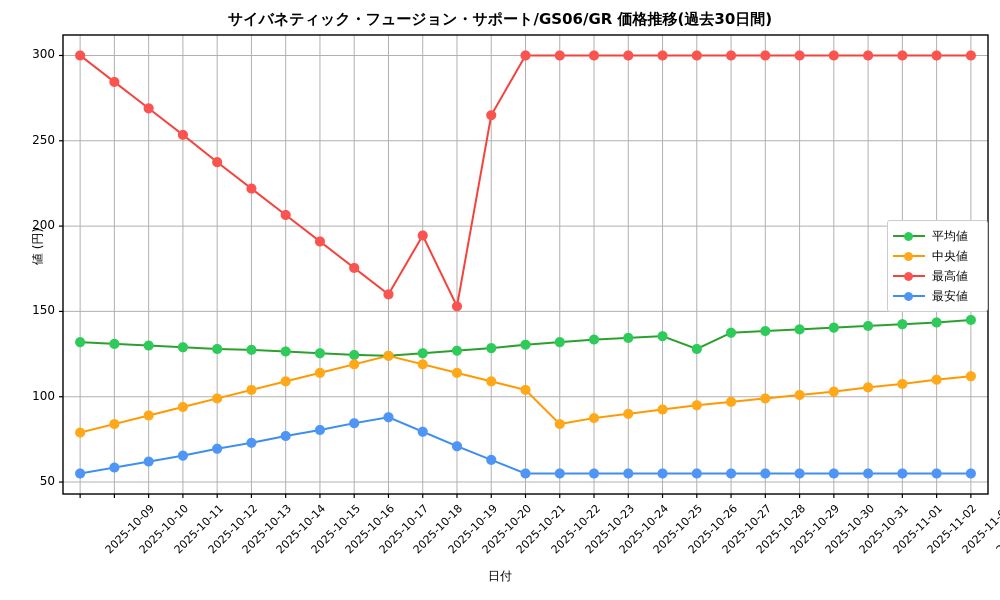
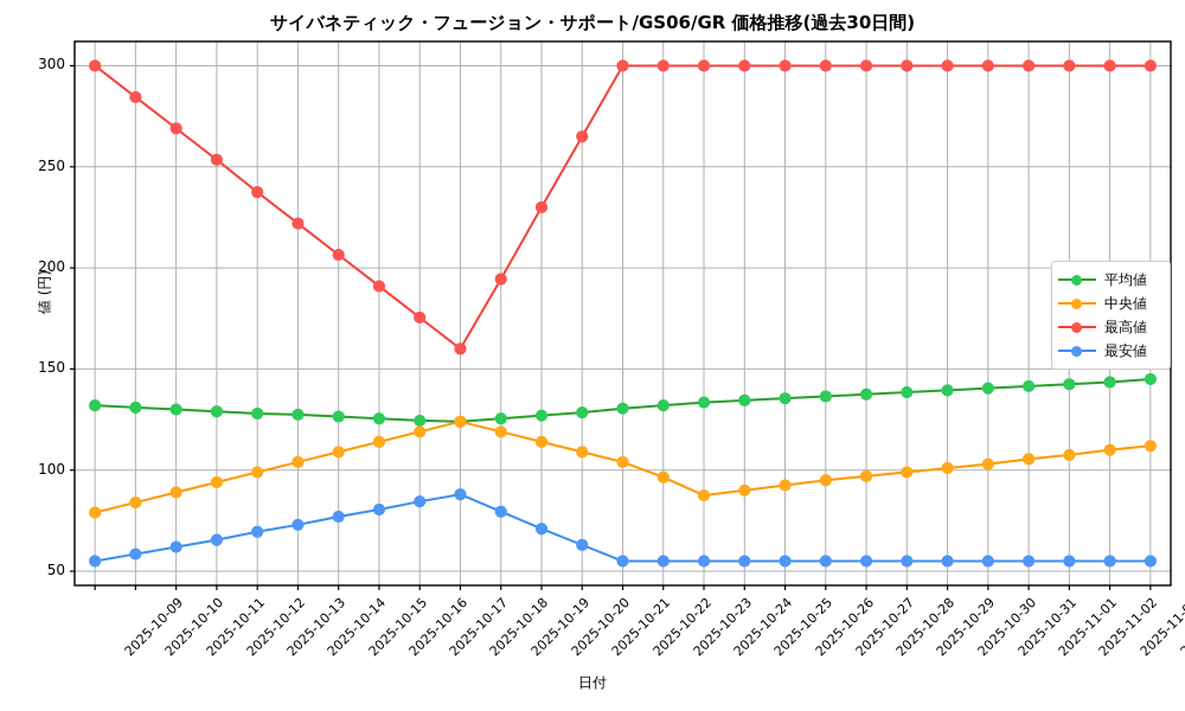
最高値/2025-10-20: 153 -> 230
中央値/2025-10-23: 84 -> 96
平均値/2025-10-27: 128 -> 136
